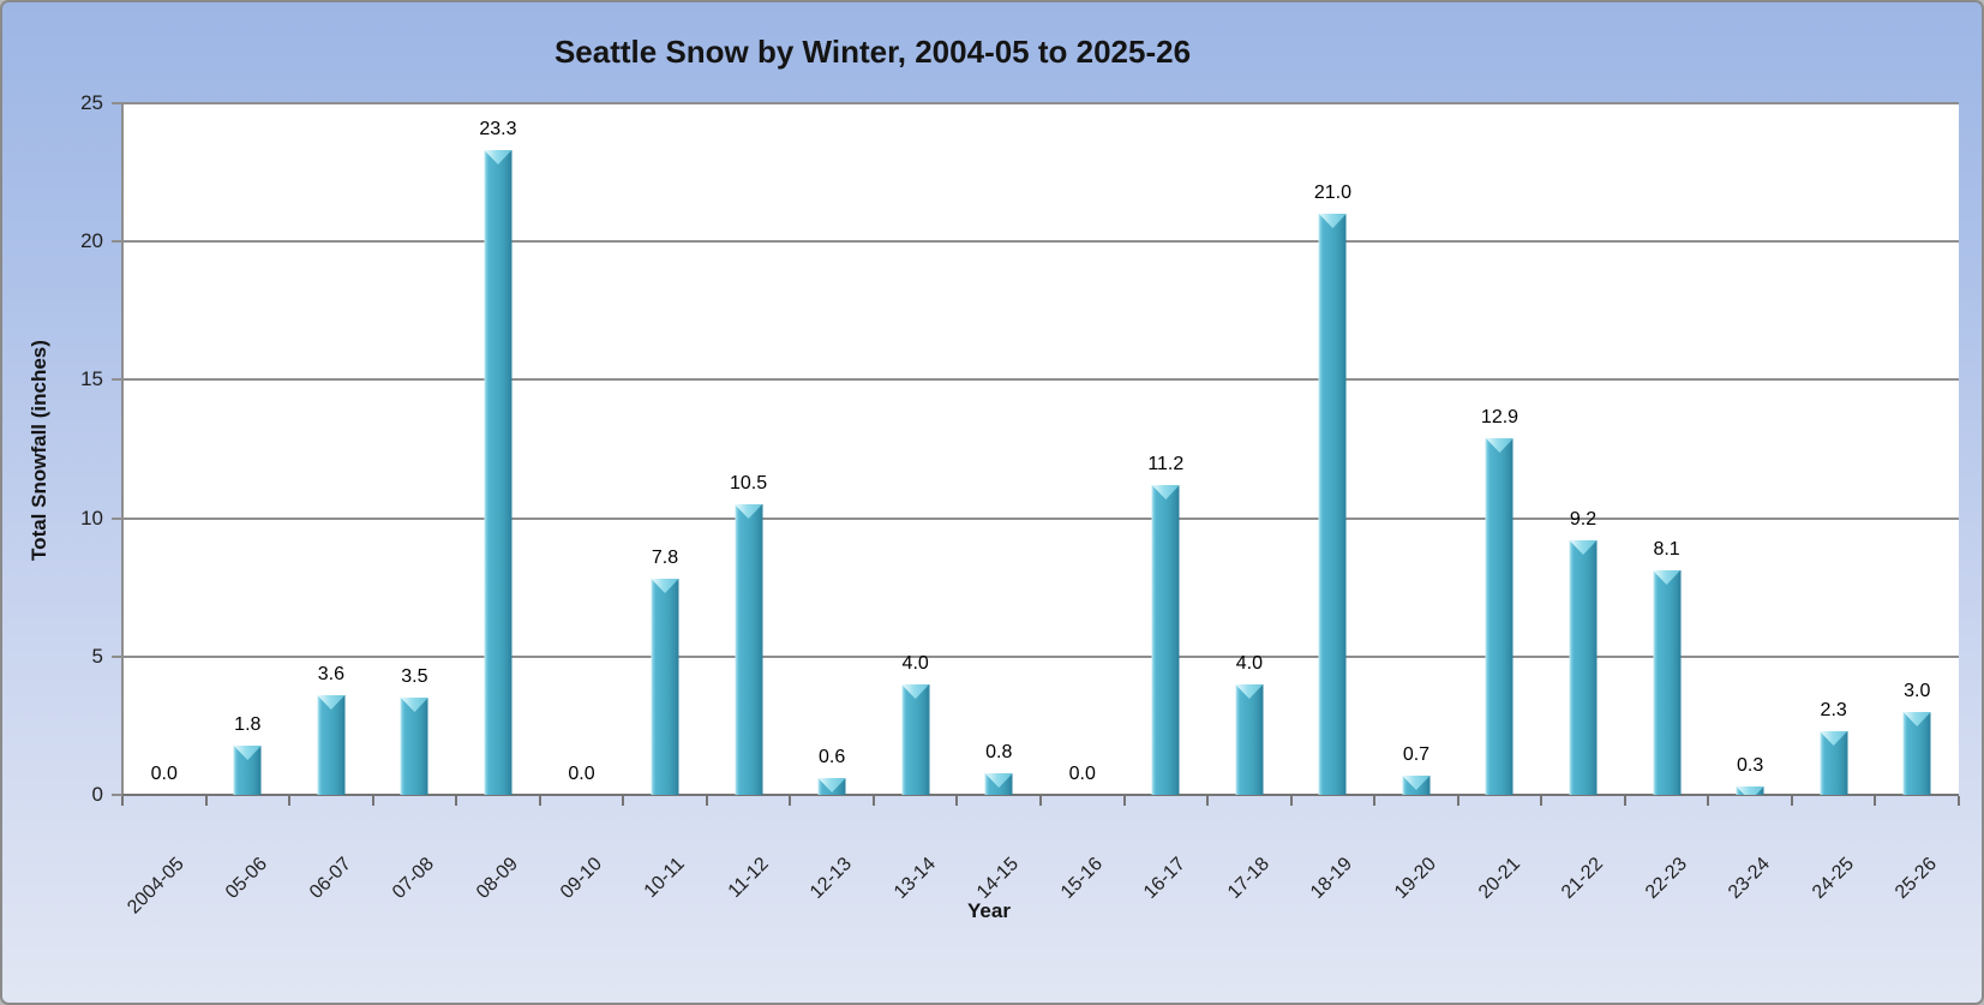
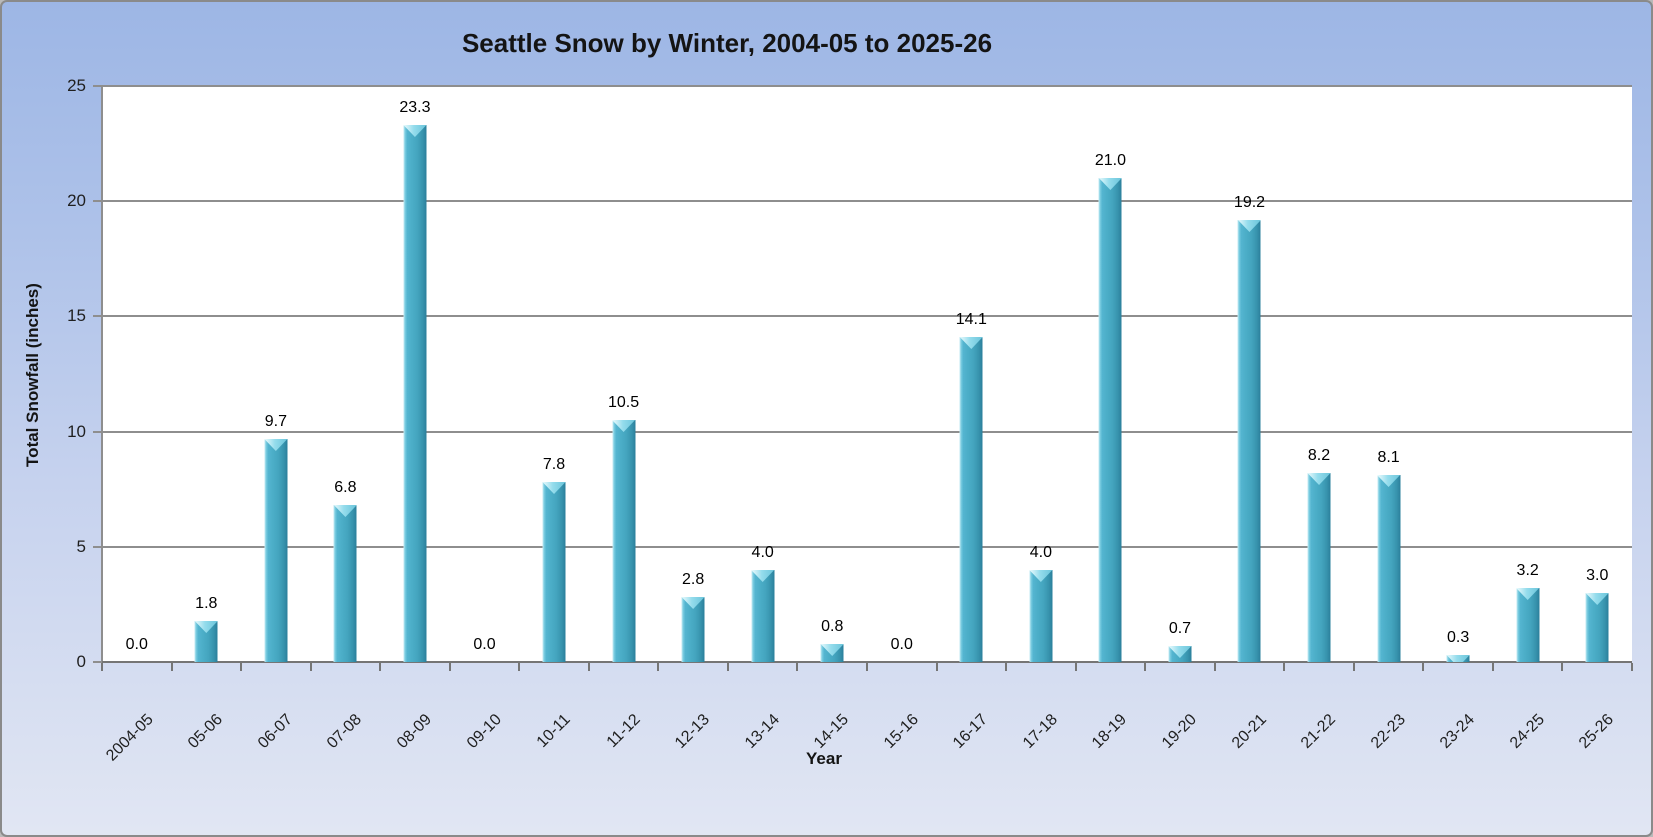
06-07: 3.6 -> 9.7
07-08: 3.5 -> 6.8
12-13: 0.6 -> 2.8
16-17: 11.2 -> 14.1
20-21: 12.9 -> 19.2
21-22: 9.2 -> 8.2
24-25: 2.3 -> 3.2
